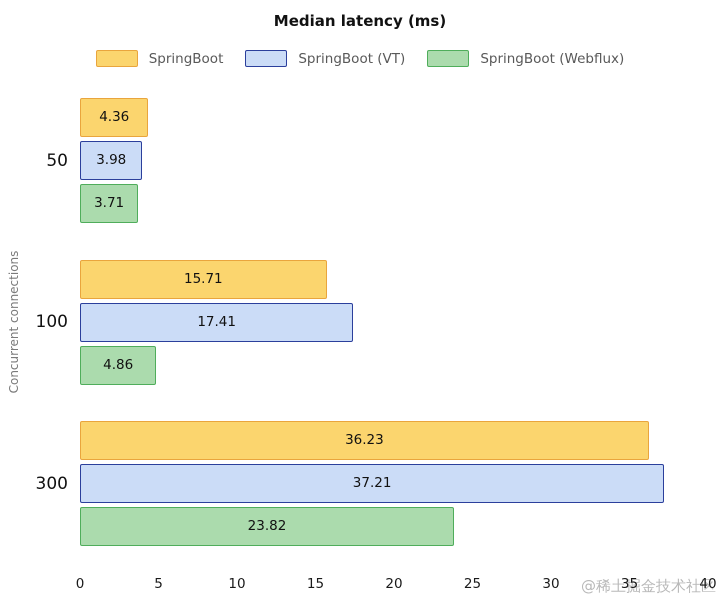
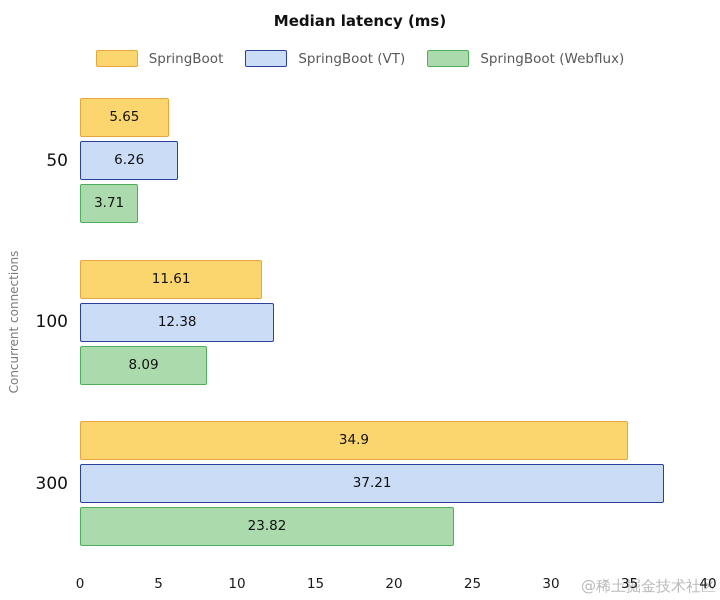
SpringBoot/50: 4.36 -> 5.65
SpringBoot (VT)/50: 3.98 -> 6.26
SpringBoot/100: 15.71 -> 11.61
SpringBoot (VT)/100: 17.41 -> 12.38
SpringBoot (Webflux)/100: 4.86 -> 8.09
SpringBoot/300: 36.23 -> 34.9
